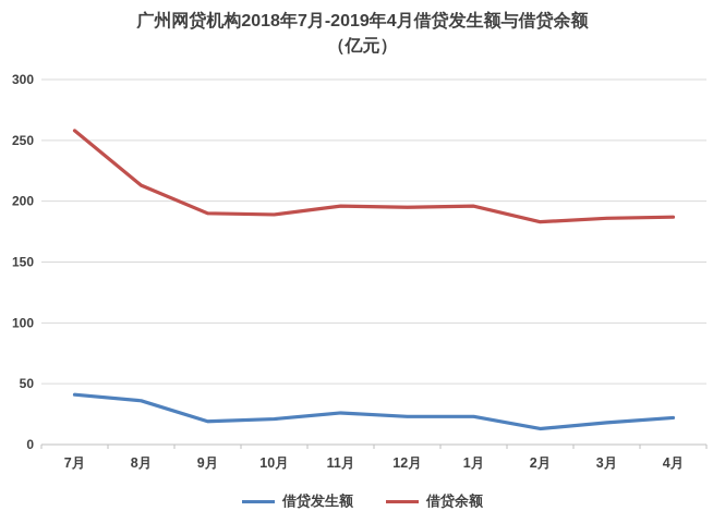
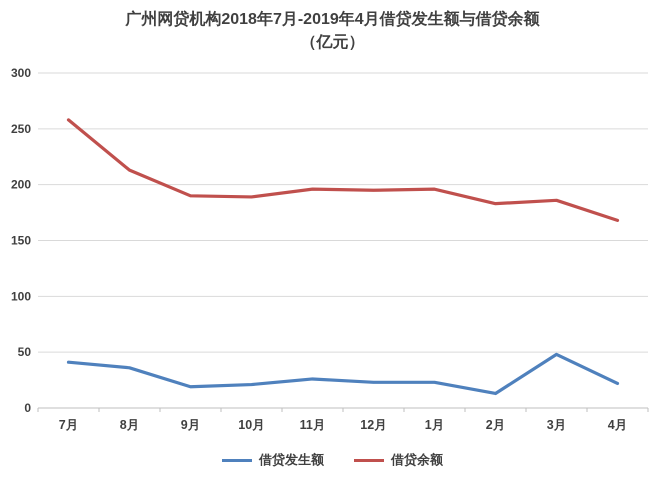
借贷发生额/3月: 18 -> 48
借贷余额/4月: 187 -> 168
